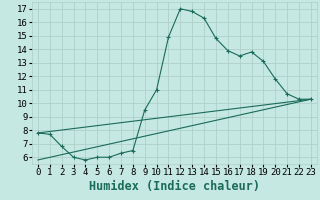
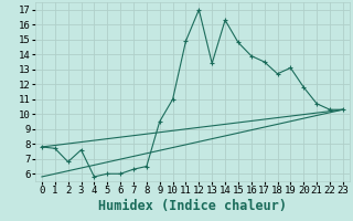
3: 6.0 -> 7.6
13: 16.8 -> 13.4
18: 13.8 -> 12.7
